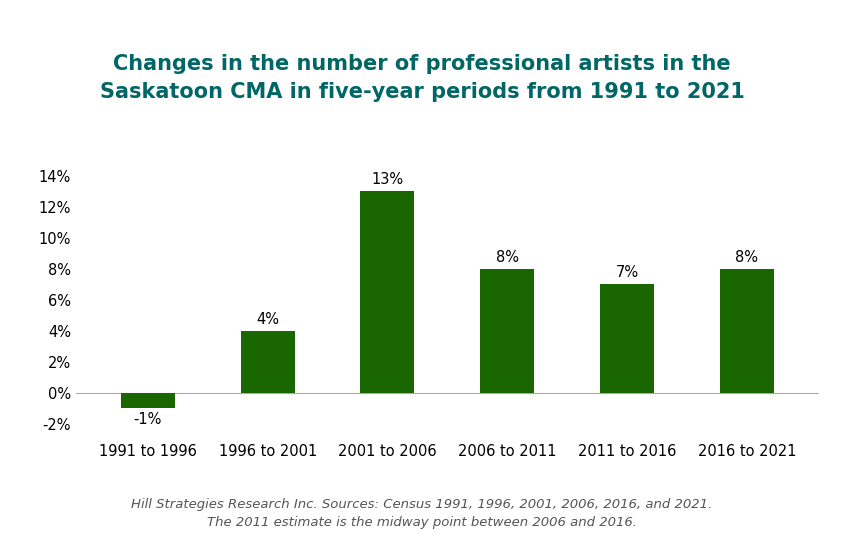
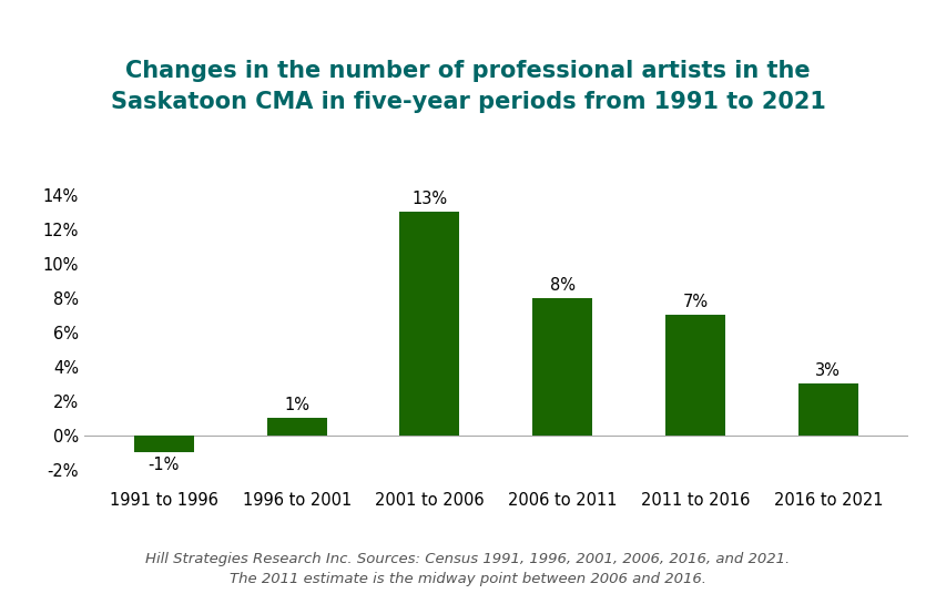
1996 to 2001: 4% -> 1%
2016 to 2021: 8% -> 3%
